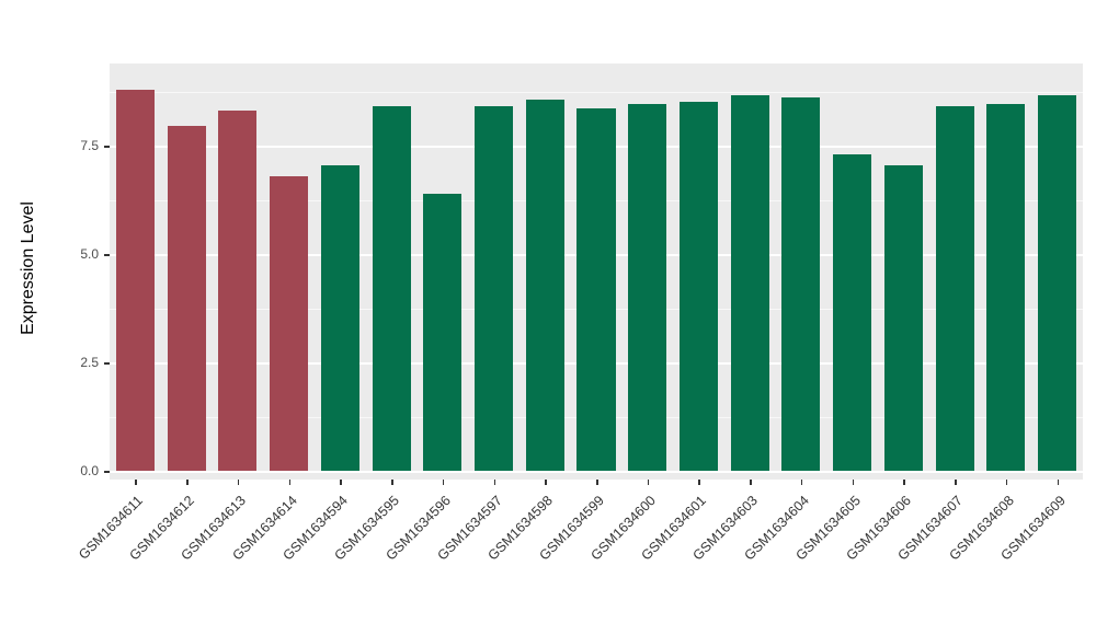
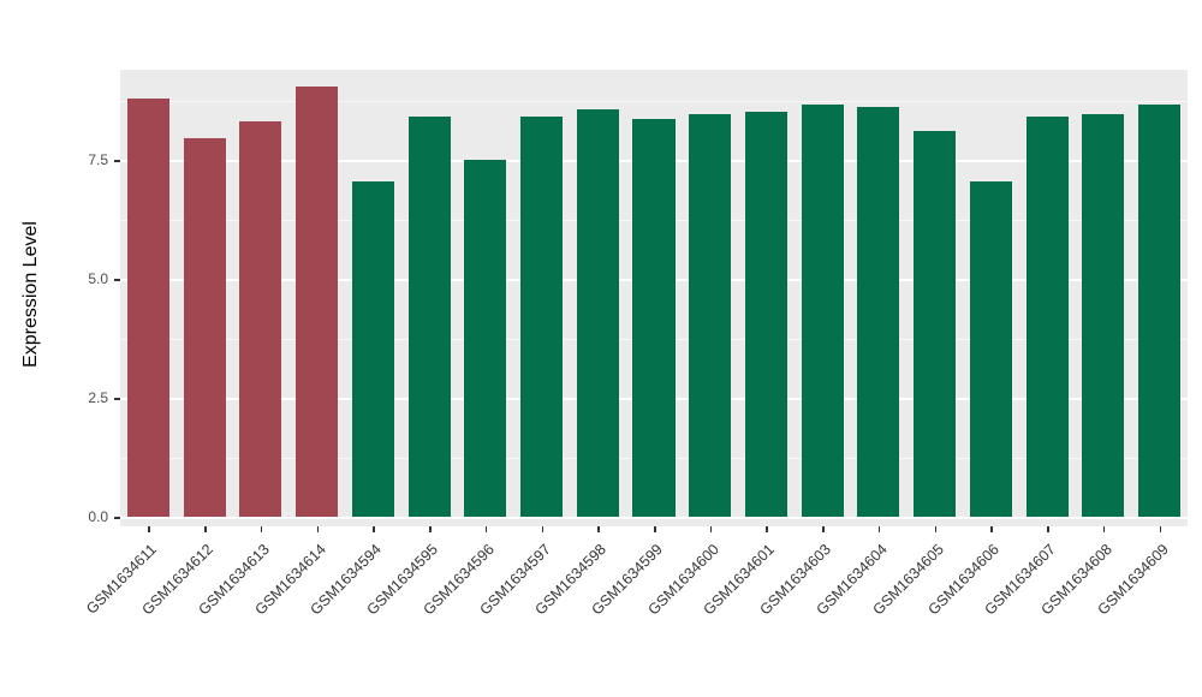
GSM1634614: 6.8 -> 9.1
GSM1634596: 6.4 -> 7.5
GSM1634605: 7.3 -> 8.1
